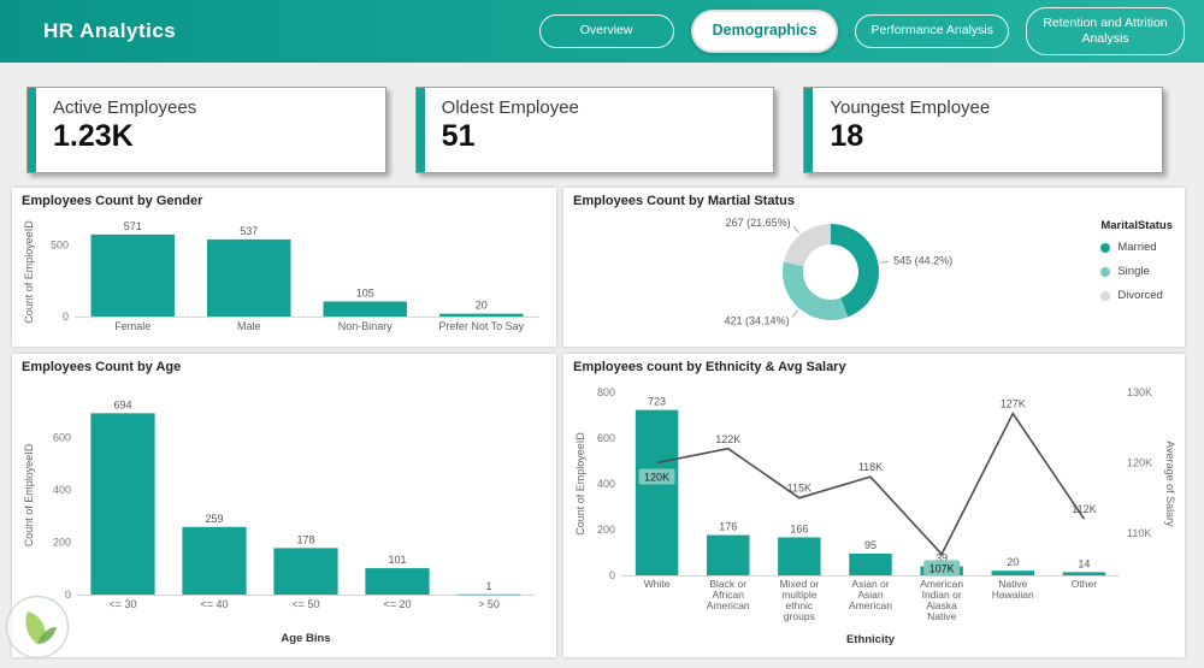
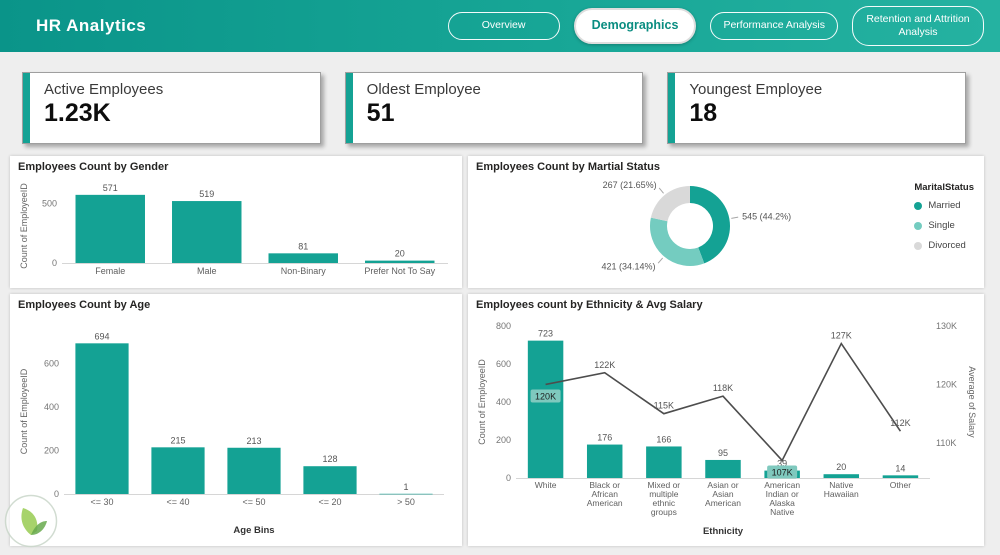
Employees Count by Gender/Male: 537 -> 519
Employees Count by Gender/Non-Binary: 105 -> 81
Employees Count by Age/<= 40: 259 -> 215
Employees Count by Age/<= 50: 178 -> 213
Employees Count by Age/<= 20: 101 -> 128
